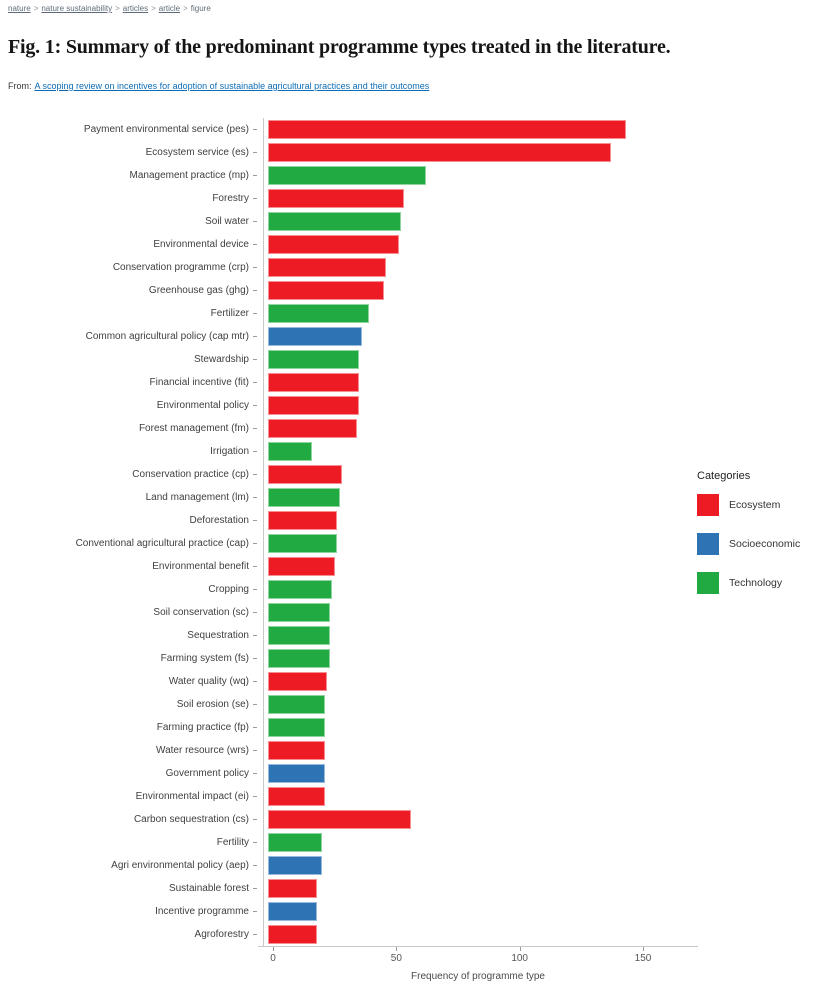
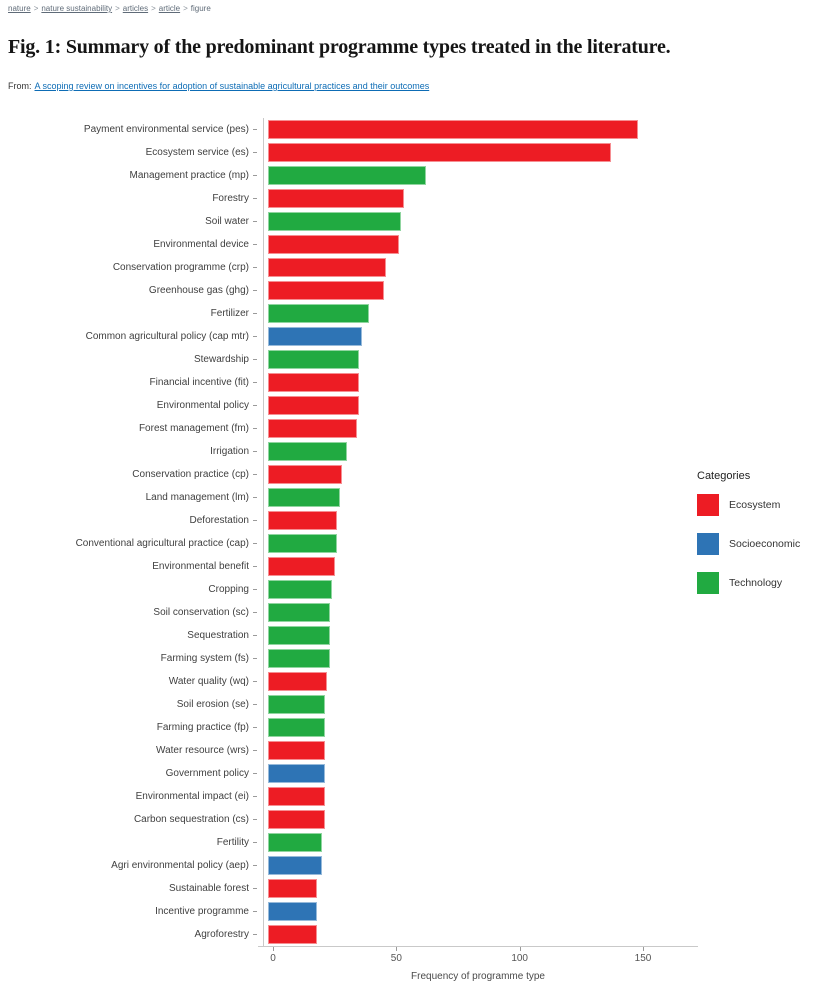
Payment environmental service (pes): 145 -> 150
Irrigation: 18 -> 32
Carbon sequestration (cs): 58 -> 23
